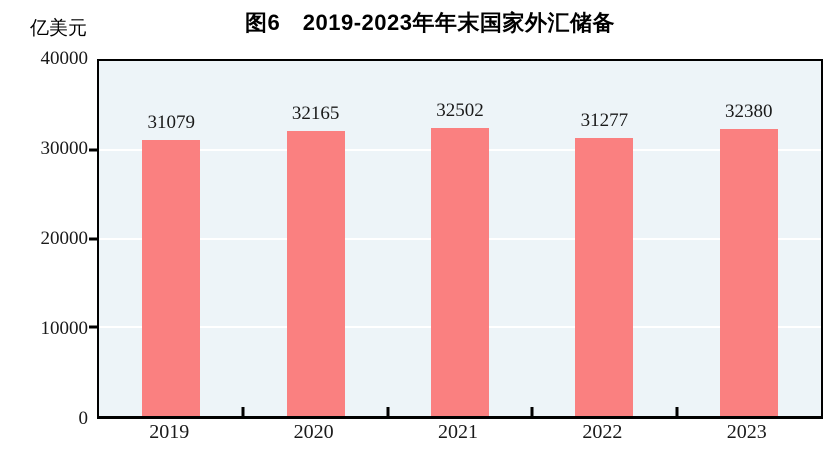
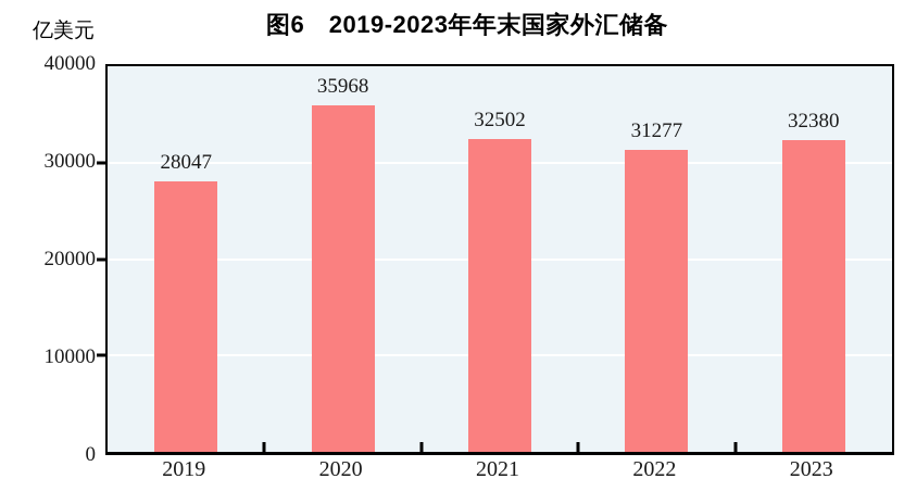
2019: 31079 -> 28047
2020: 32165 -> 35968
